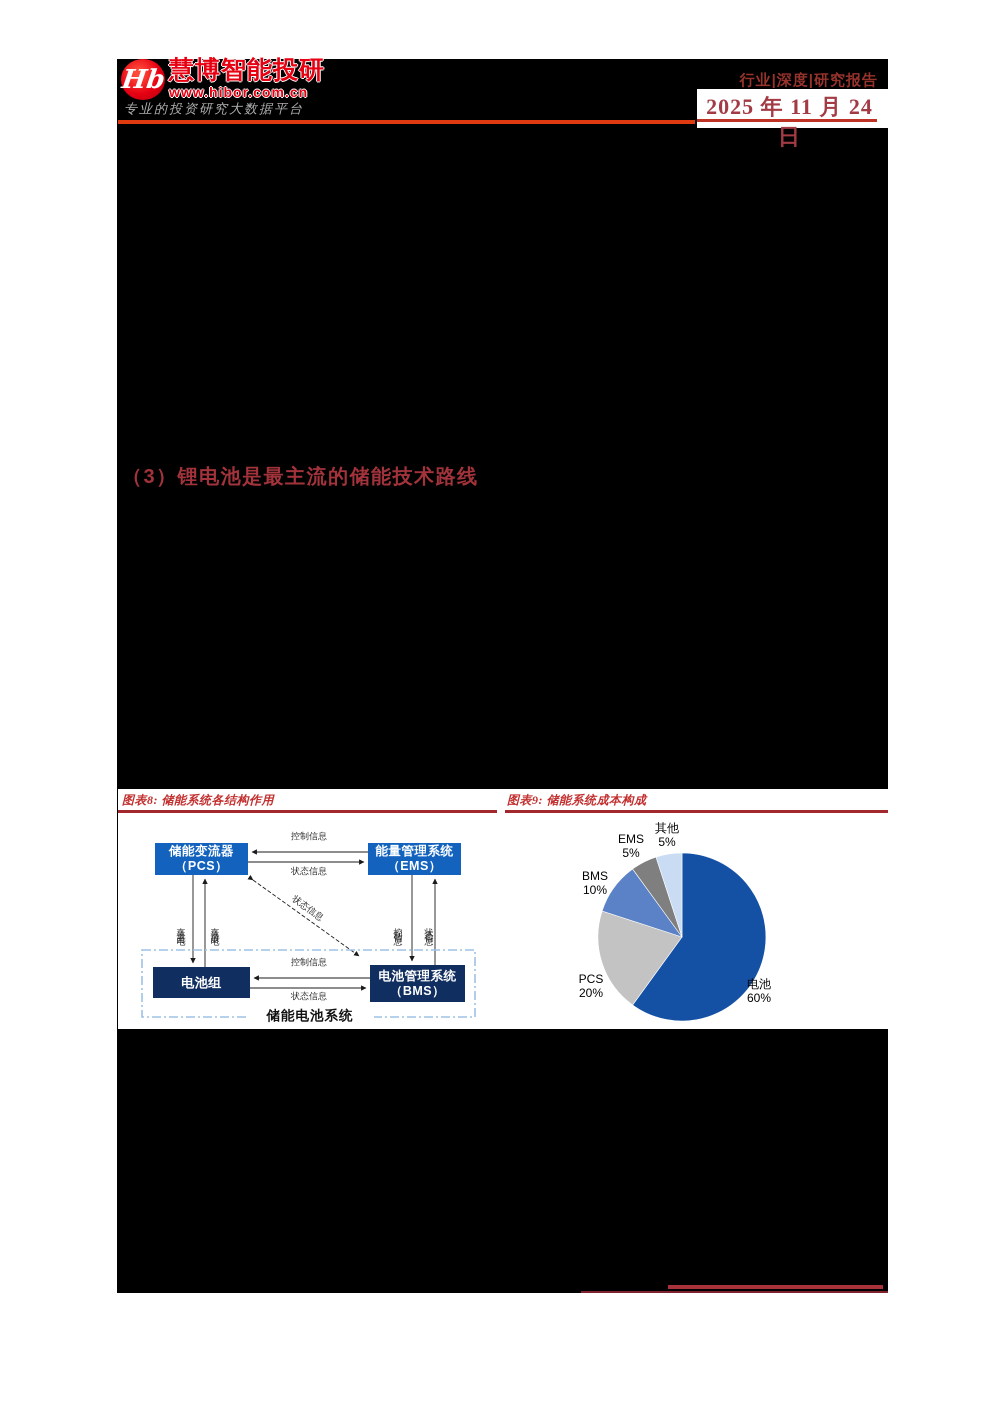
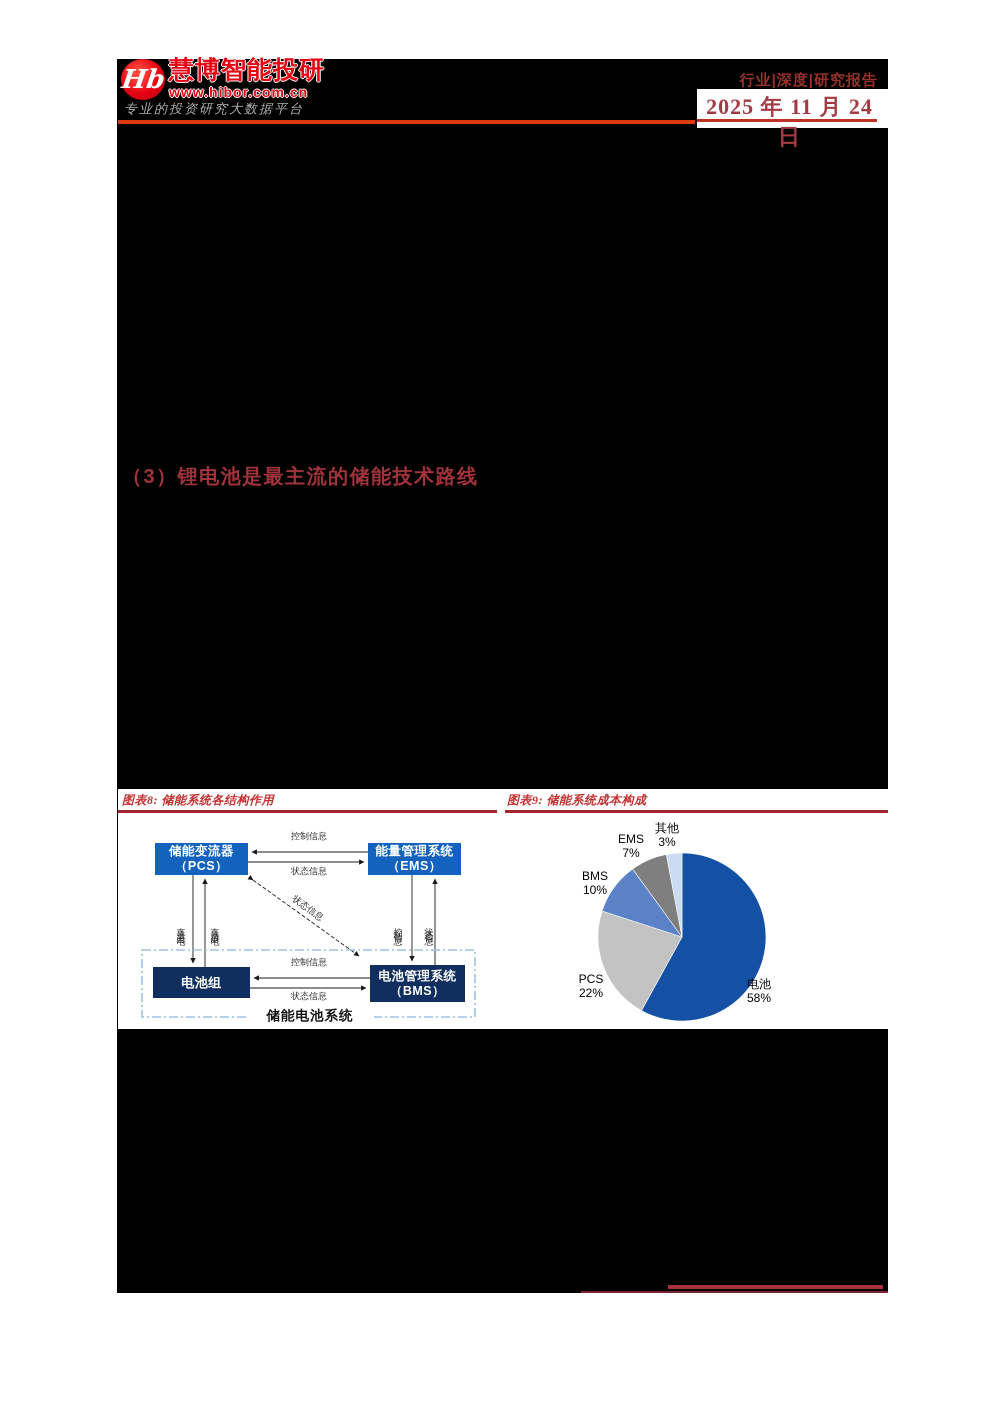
电池: 60% -> 58%
PCS: 20% -> 22%
EMS: 5% -> 7%
其他: 5% -> 3%
